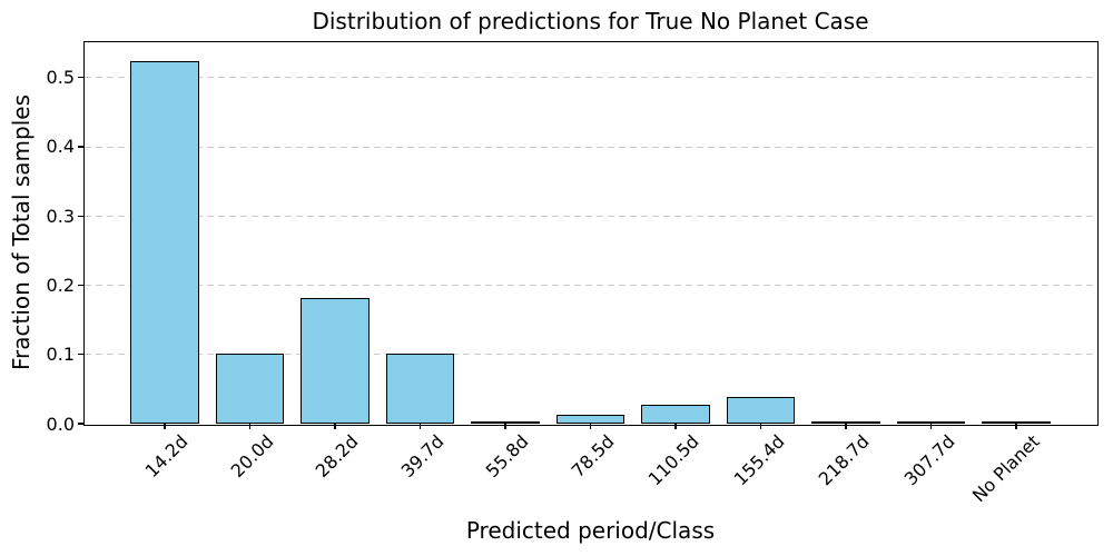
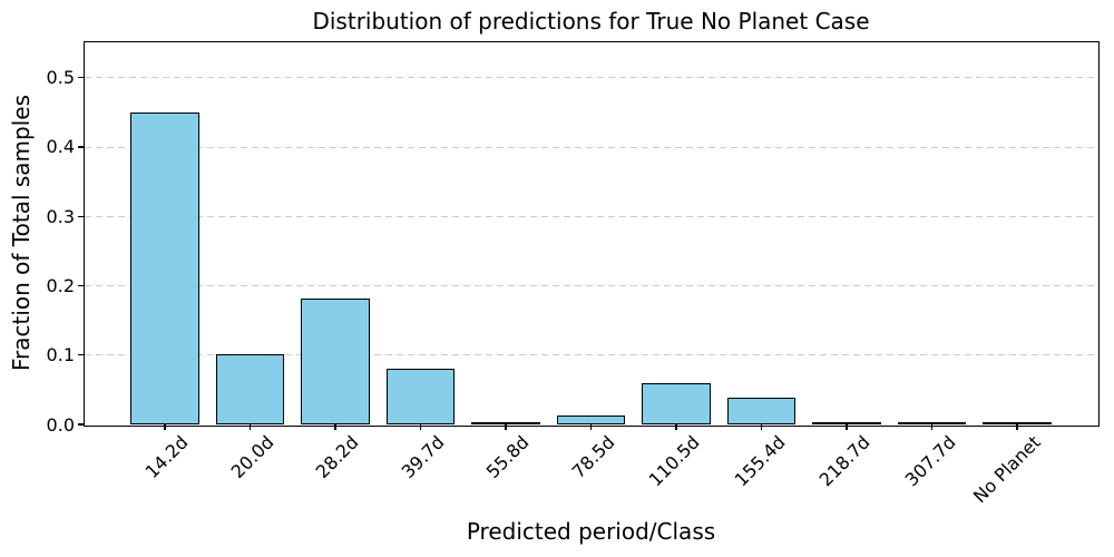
14.2d: 0.52 -> 0.45
39.7d: 0.10 -> 0.08
110.5d: 0.03 -> 0.06
